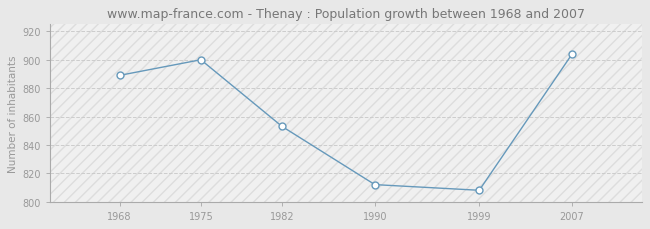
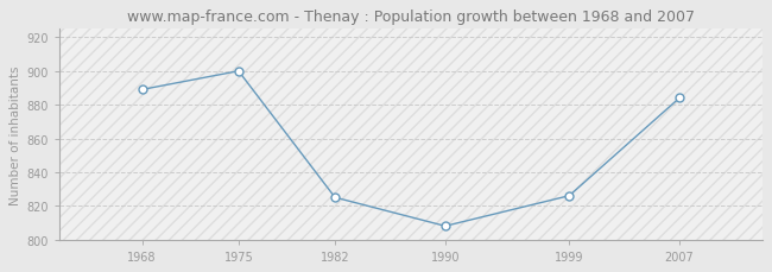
1982: 853 -> 825
1990: 812 -> 808
1999: 808 -> 826
2007: 904 -> 884
